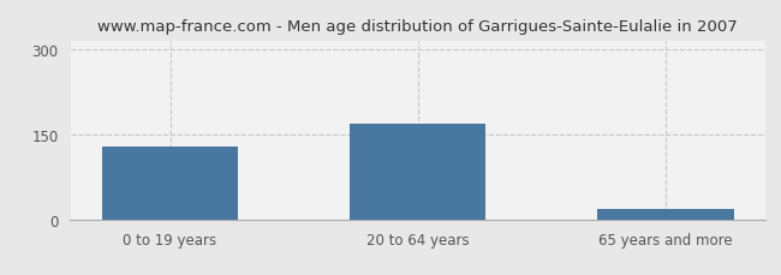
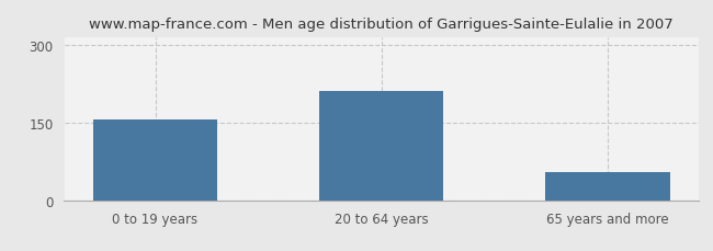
0 to 19 years: 128 -> 155
20 to 64 years: 168 -> 210
65 years and more: 18 -> 55
